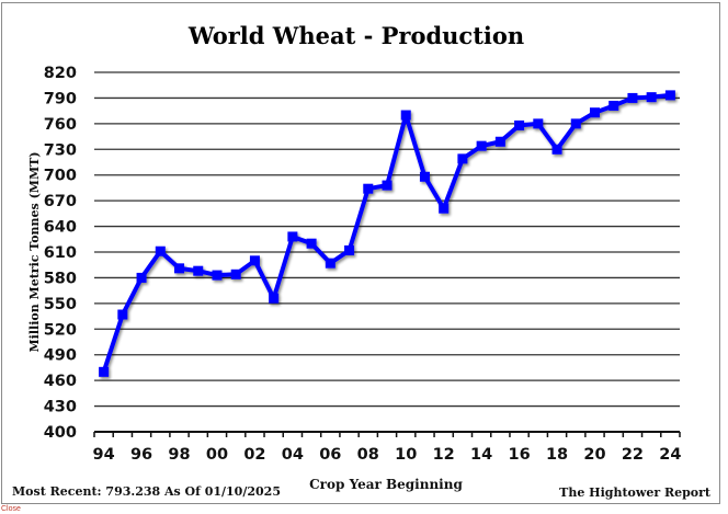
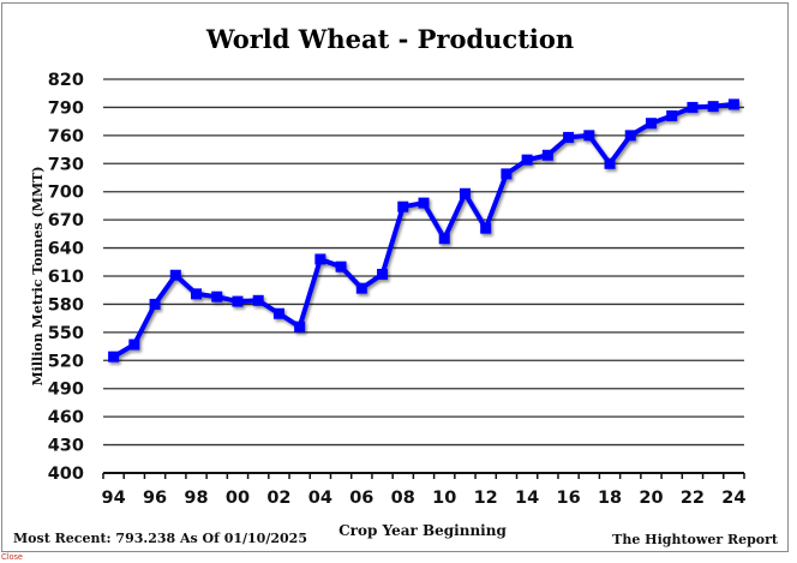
94: 470 -> 520
02: 600 -> 570
10: 770 -> 650
